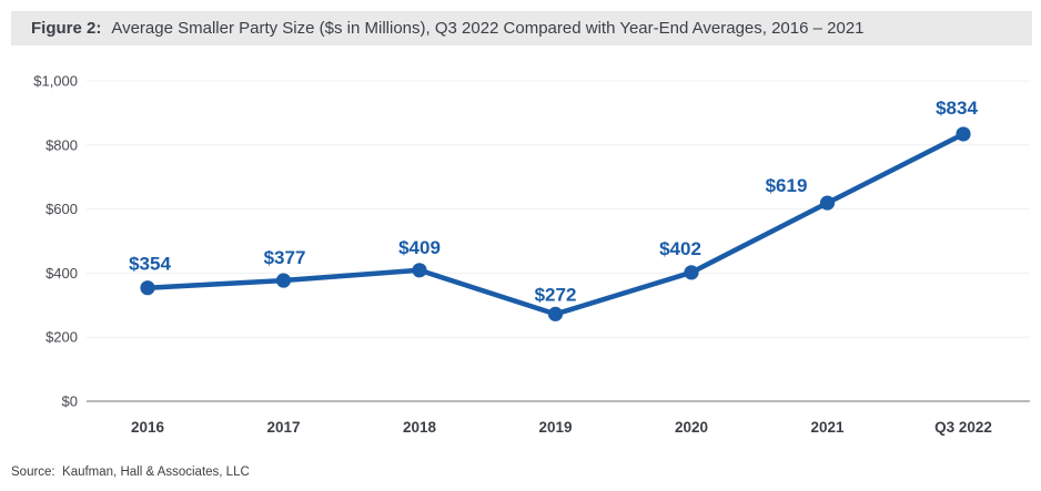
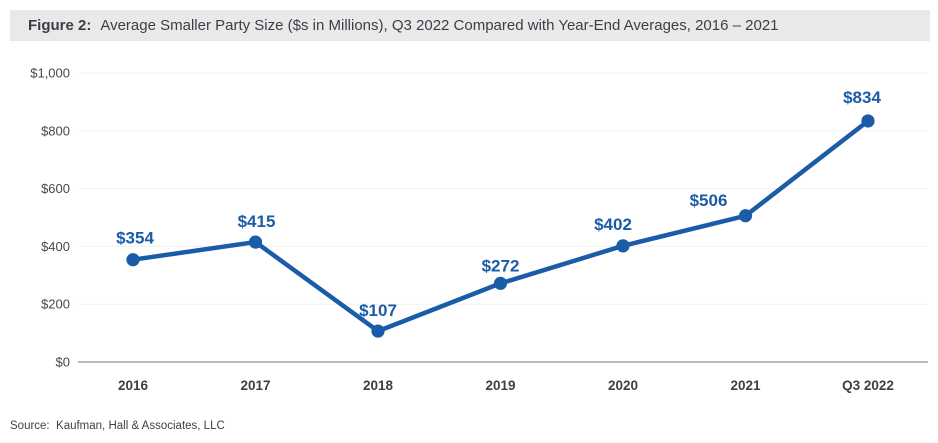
2017: $377 -> $415
2018: $409 -> $107
2021: $619 -> $506
